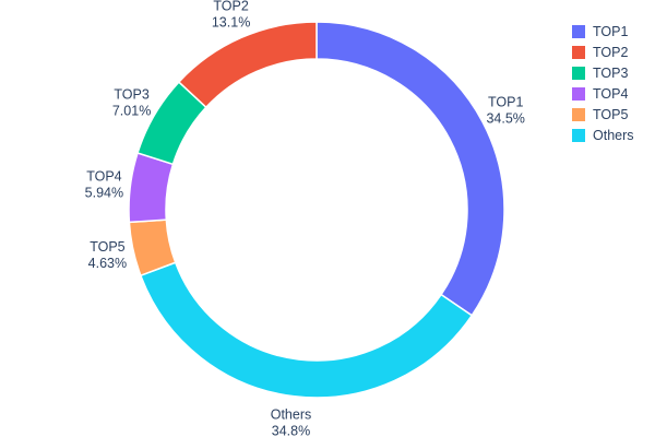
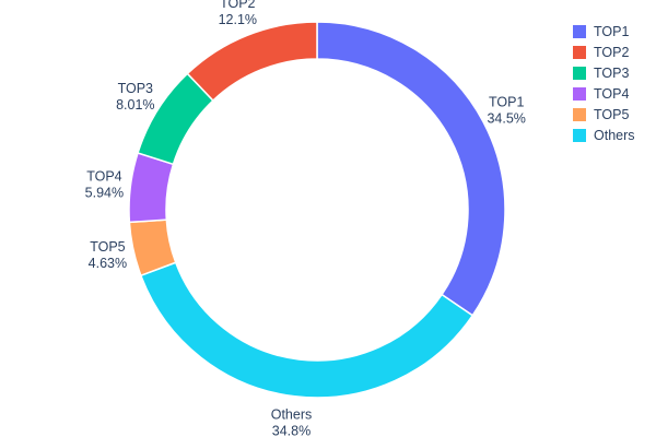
TOP2: 13.1% -> 12.1%
TOP3: 7.01% -> 8.01%
